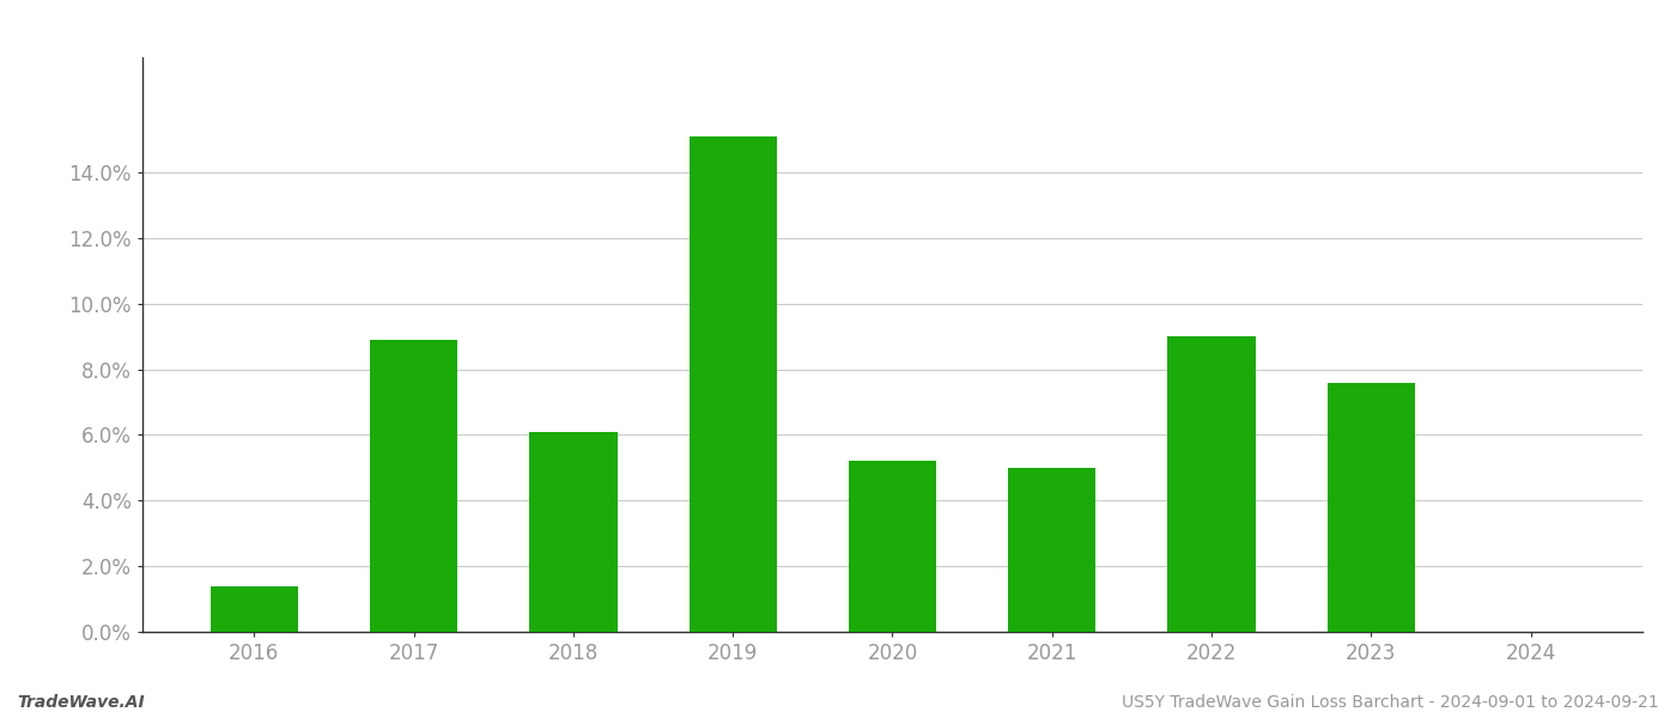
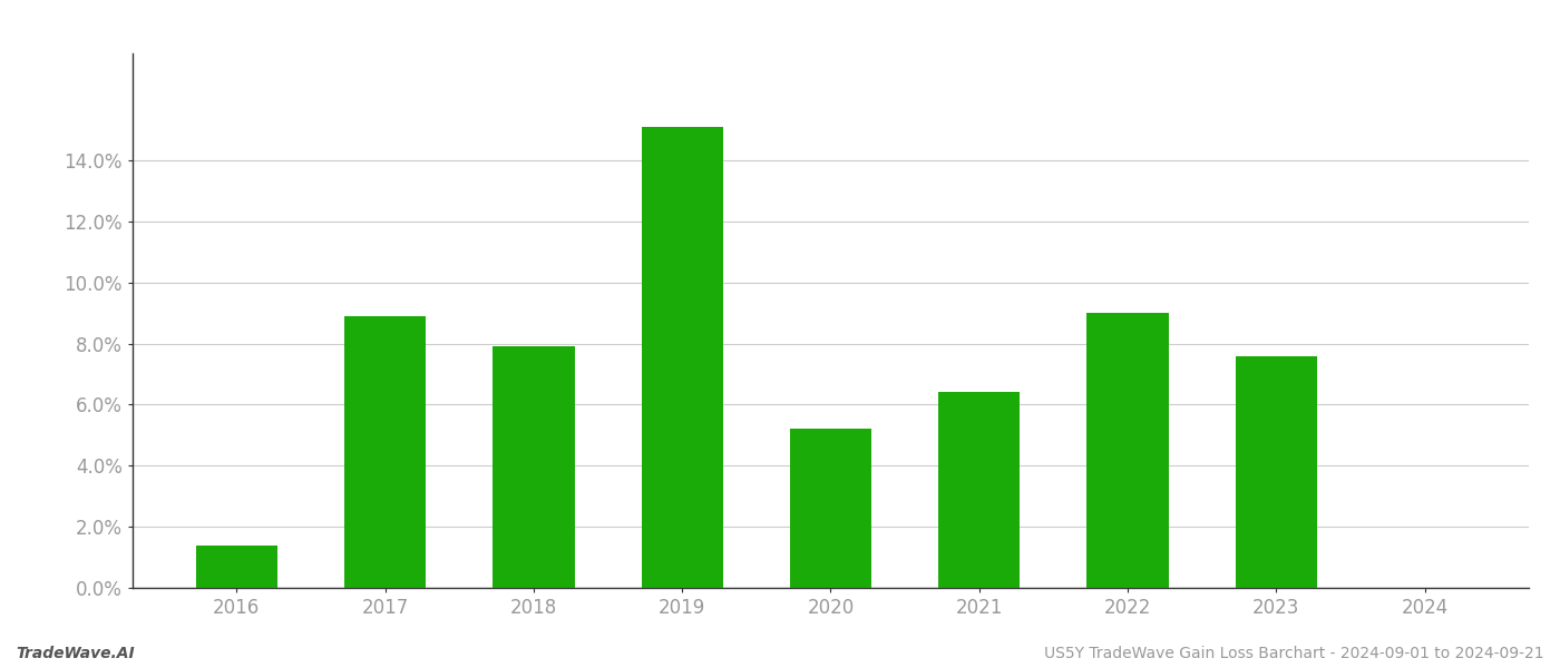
2018: 6.1% -> 7.9%
2021: 5.0% -> 6.4%
